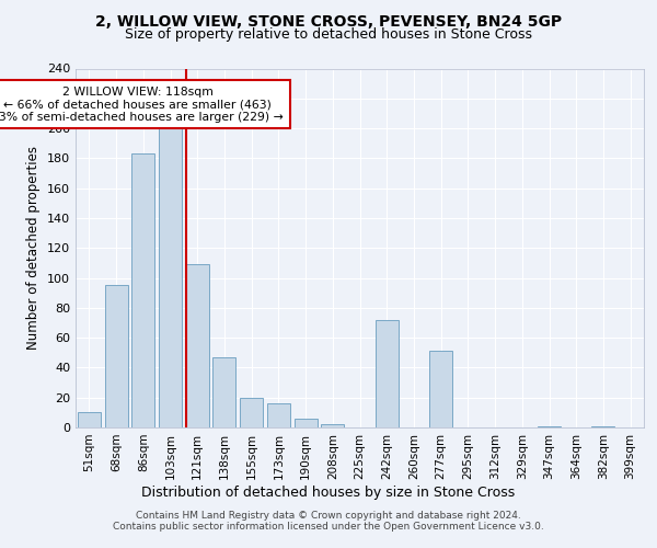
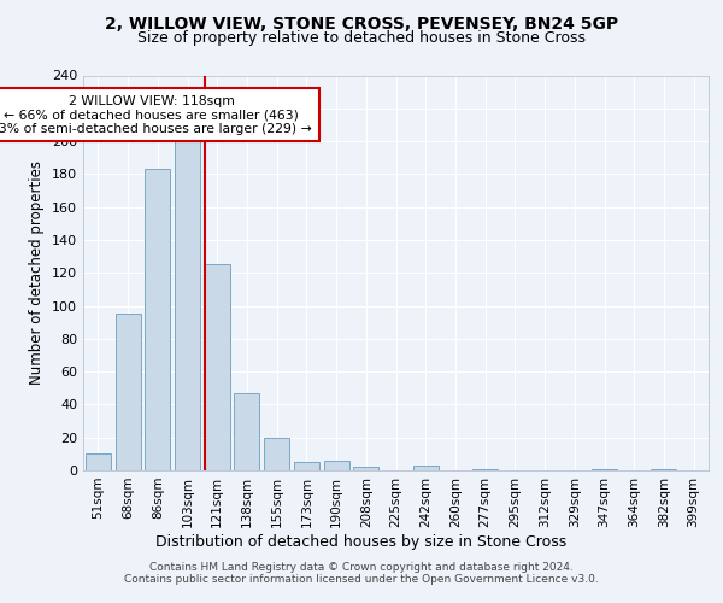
121sqm: 109 -> 125
173sqm: 16 -> 5
242sqm: 72 -> 3
277sqm: 51 -> 1
